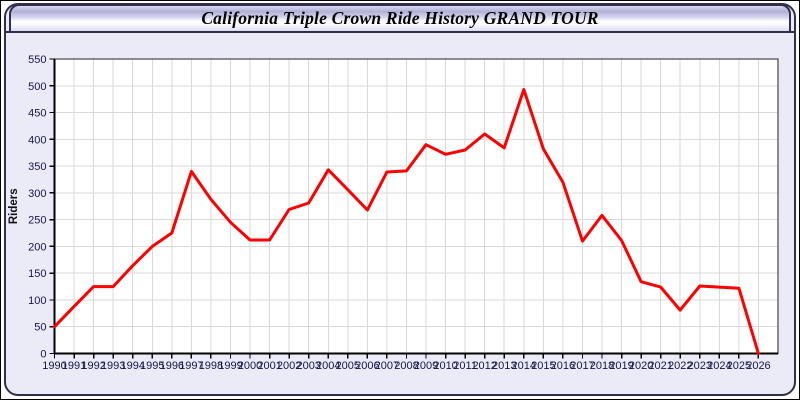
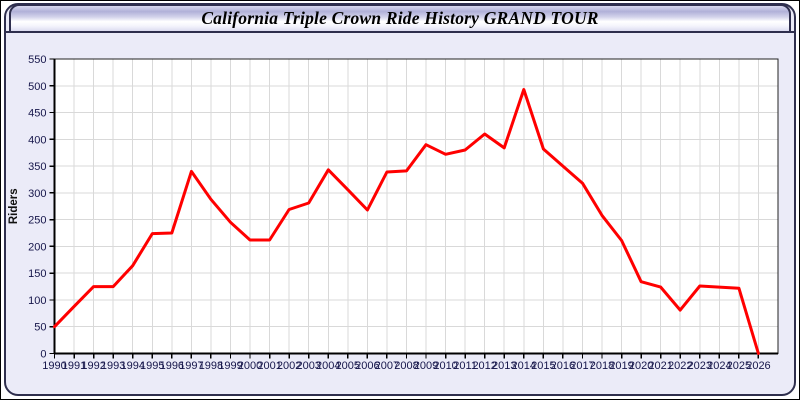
1995: 200 -> 220
2016: 320 -> 350
2017: 210 -> 320
